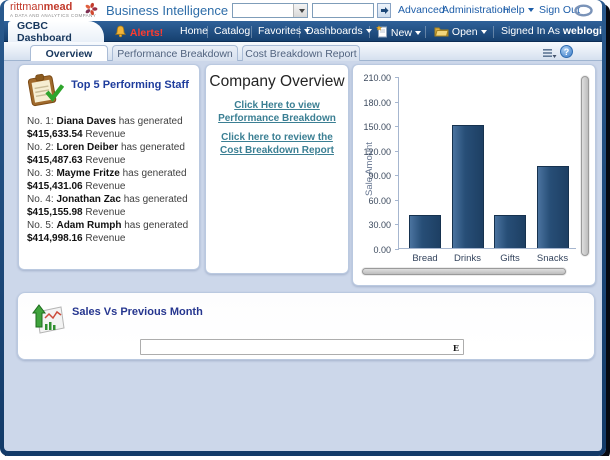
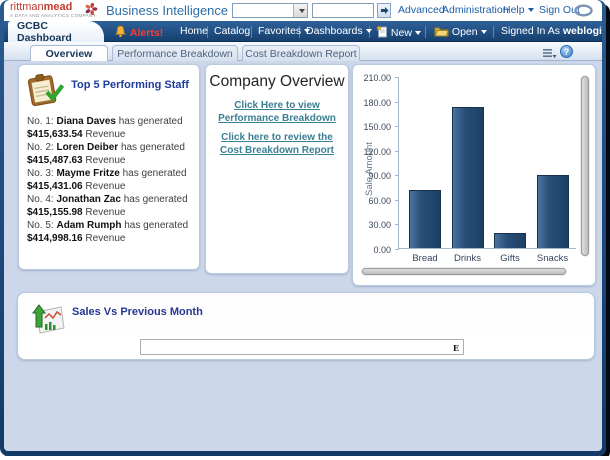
Bread: 40 -> 70
Drinks: 150 -> 170
Gifts: 40 -> 20
Snacks: 100 -> 90
